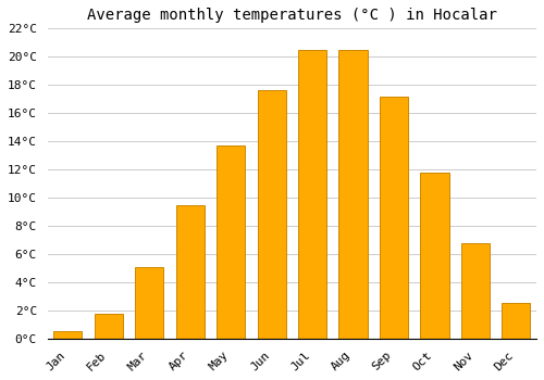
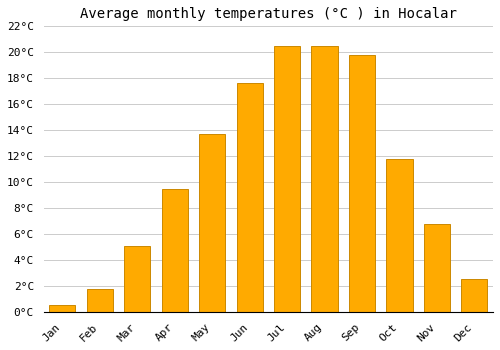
Sep: 17.2°C -> 19.8°C
